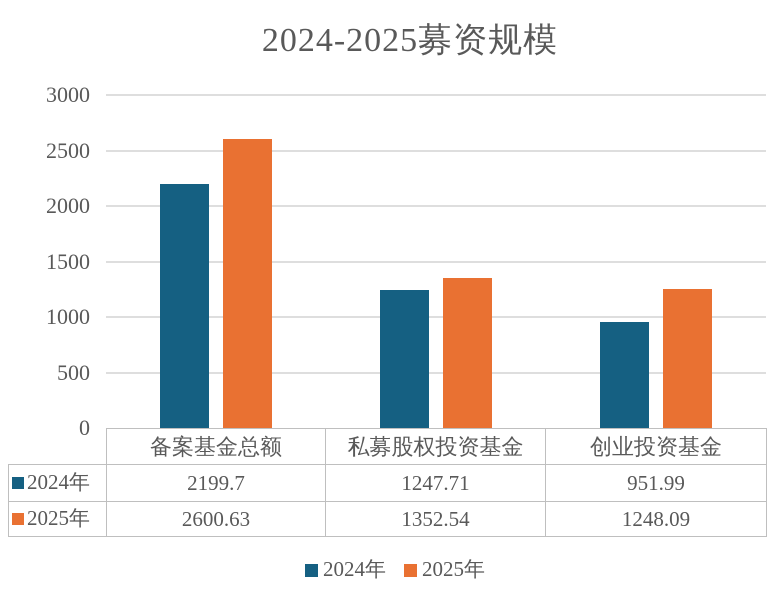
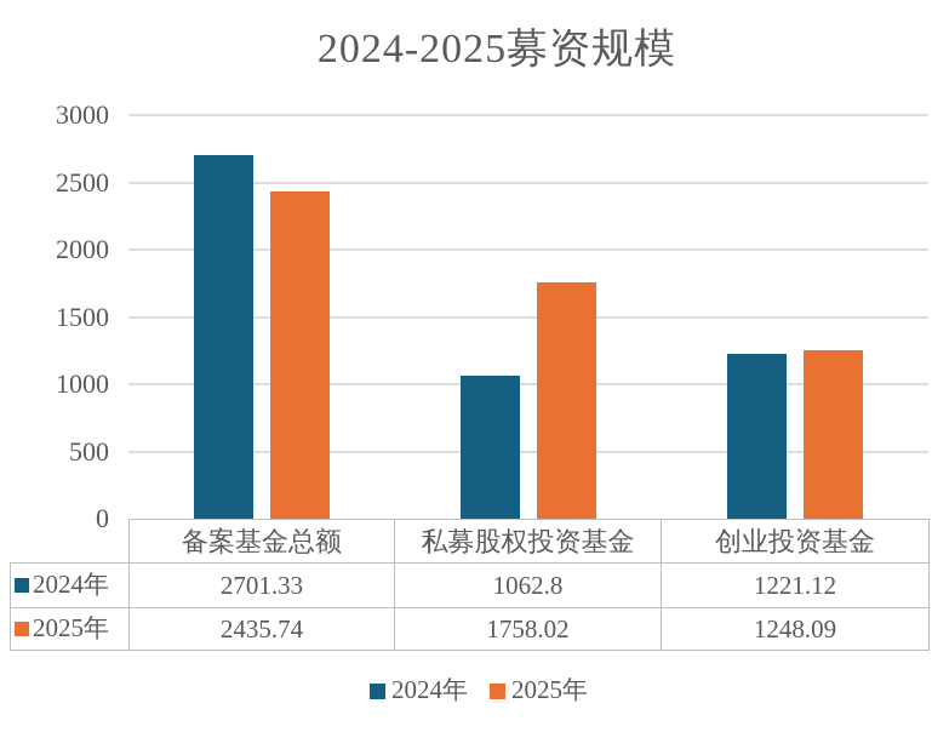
2024年/备案基金总额: 2199.7 -> 2701.33
2025年/备案基金总额: 2600.63 -> 2435.74
2024年/私募股权投资基金: 1247.71 -> 1062.8
2025年/私募股权投资基金: 1352.54 -> 1758.02
2024年/创业投资基金: 951.99 -> 1221.12
